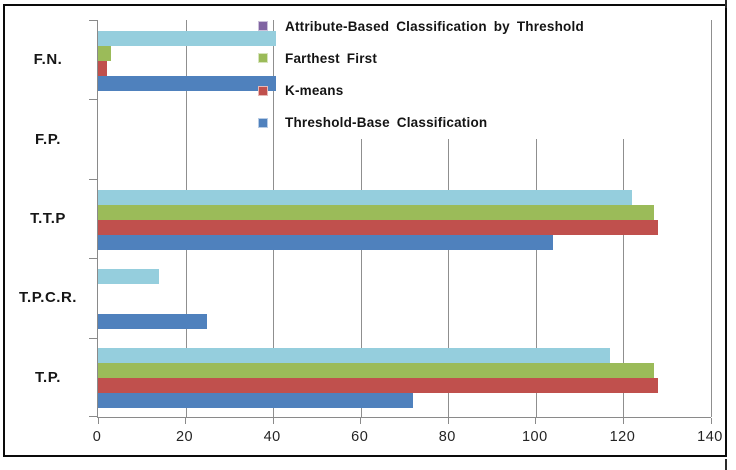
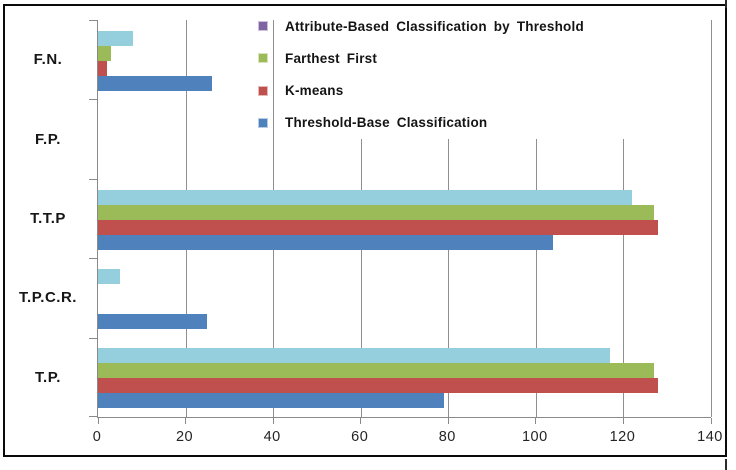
Attribute-Based Classification by Threshold/F.N.: 55 -> 8
Threshold-Base Classification/F.N.: 67 -> 26
Attribute-Based Classification by Threshold/T.P.C.R.: 14 -> 5
Threshold-Base Classification/T.P.: 72 -> 79
